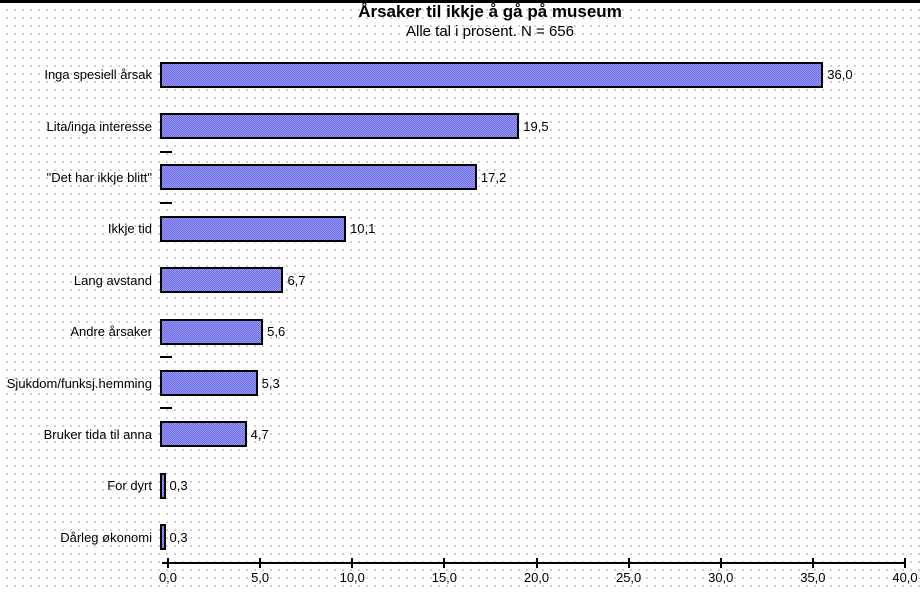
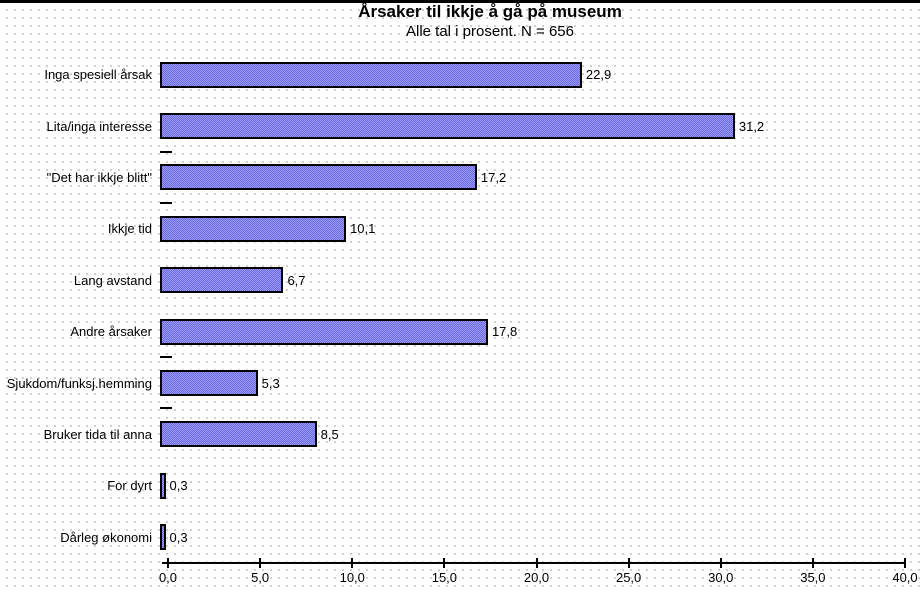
Inga spesiell årsak: 36,0 -> 22,9
Lita/inga interesse: 19,5 -> 31,2
Andre årsaker: 5,6 -> 17,8
Bruker tida til anna: 4,7 -> 8,5
